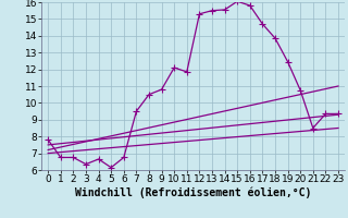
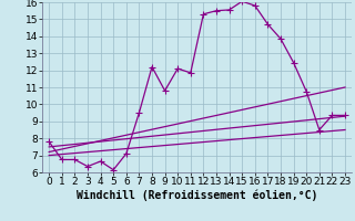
6: 6.8 -> 7.1
8: 10.5 -> 12.2
